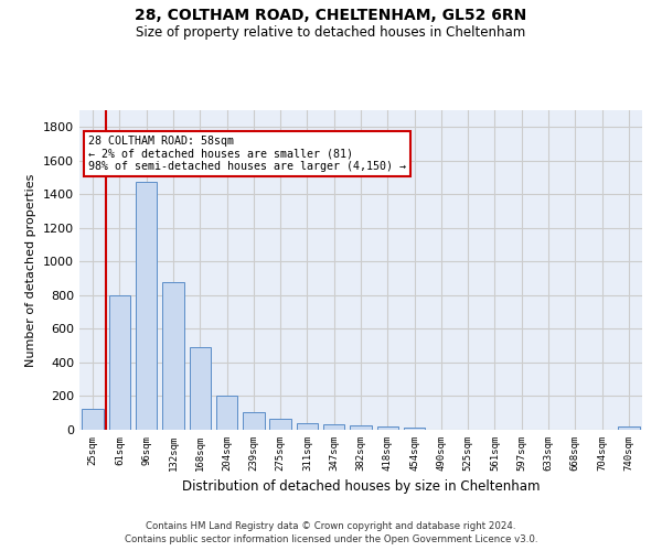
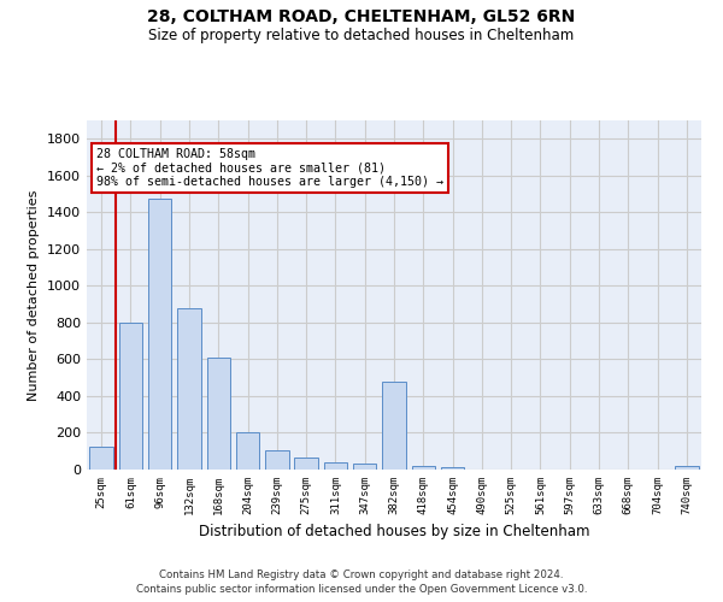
168sqm: 490 -> 610
382sqm: 20 -> 480
